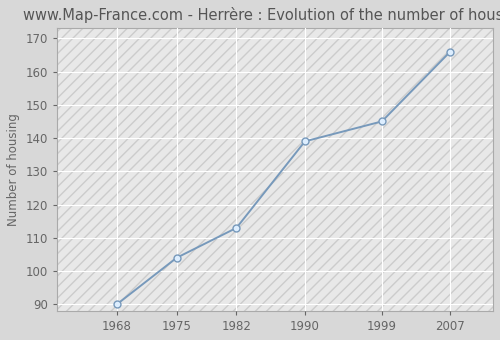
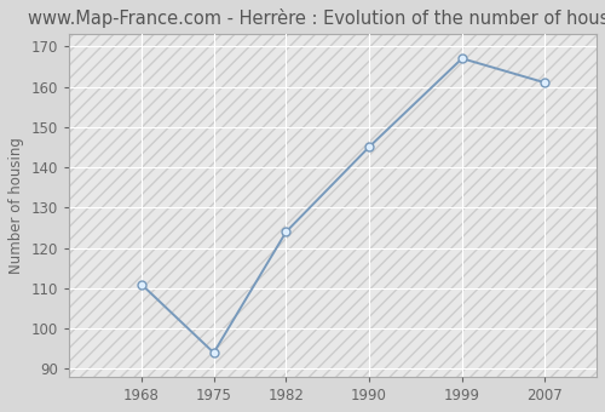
1968: 90 -> 111
1975: 104 -> 94
1982: 113 -> 124
1990: 139 -> 145
1999: 145 -> 167
2007: 166 -> 161
